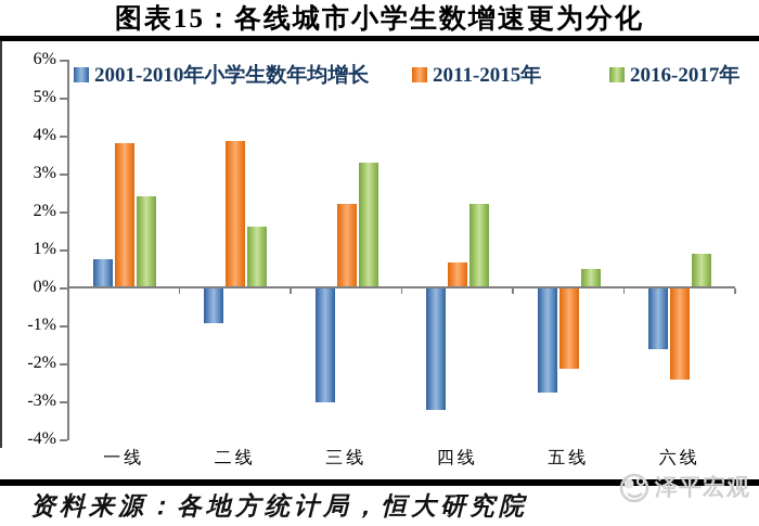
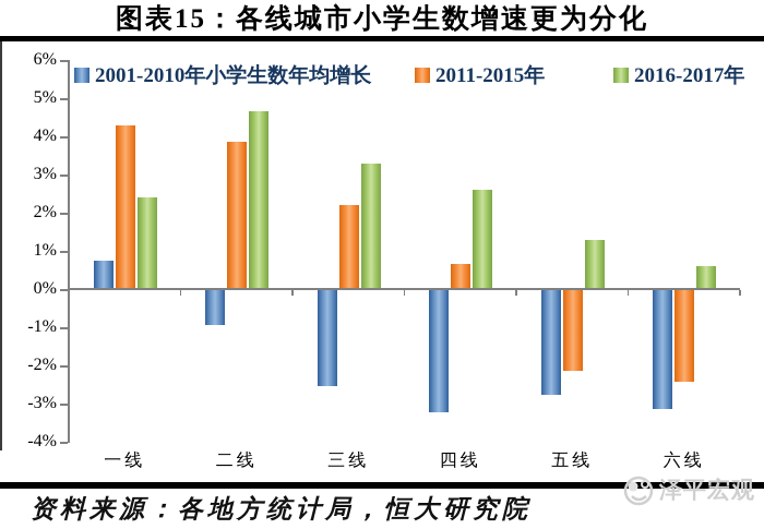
2011-2015年/一线: 3.8% -> 4.3%
2016-2017年/二线: 1.6% -> 4.7%
2001-2010年小学生数年均增长/三线: -3.0% -> -2.5%
2016-2017年/四线: 2.2% -> 2.6%
2016-2017年/五线: 0.5% -> 1.3%
2001-2010年小学生数年均增长/六线: -1.6% -> -3.1%
2016-2017年/六线: 0.9% -> 0.6%
